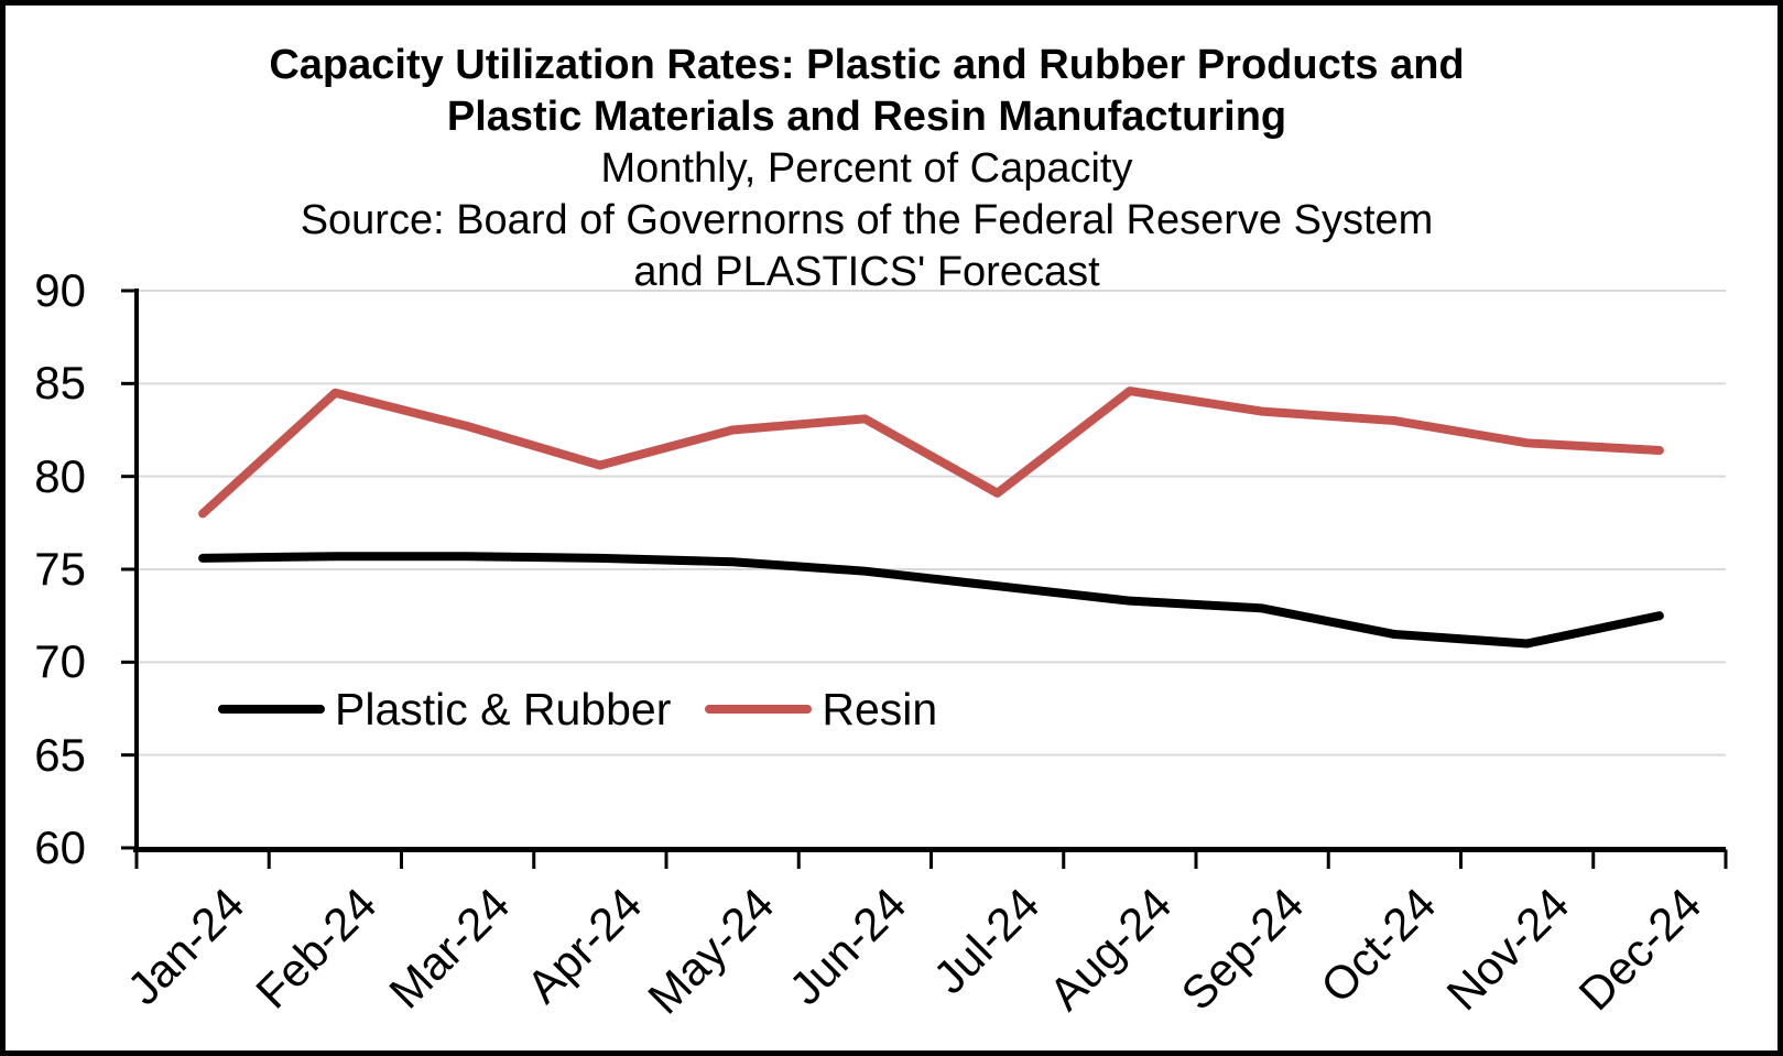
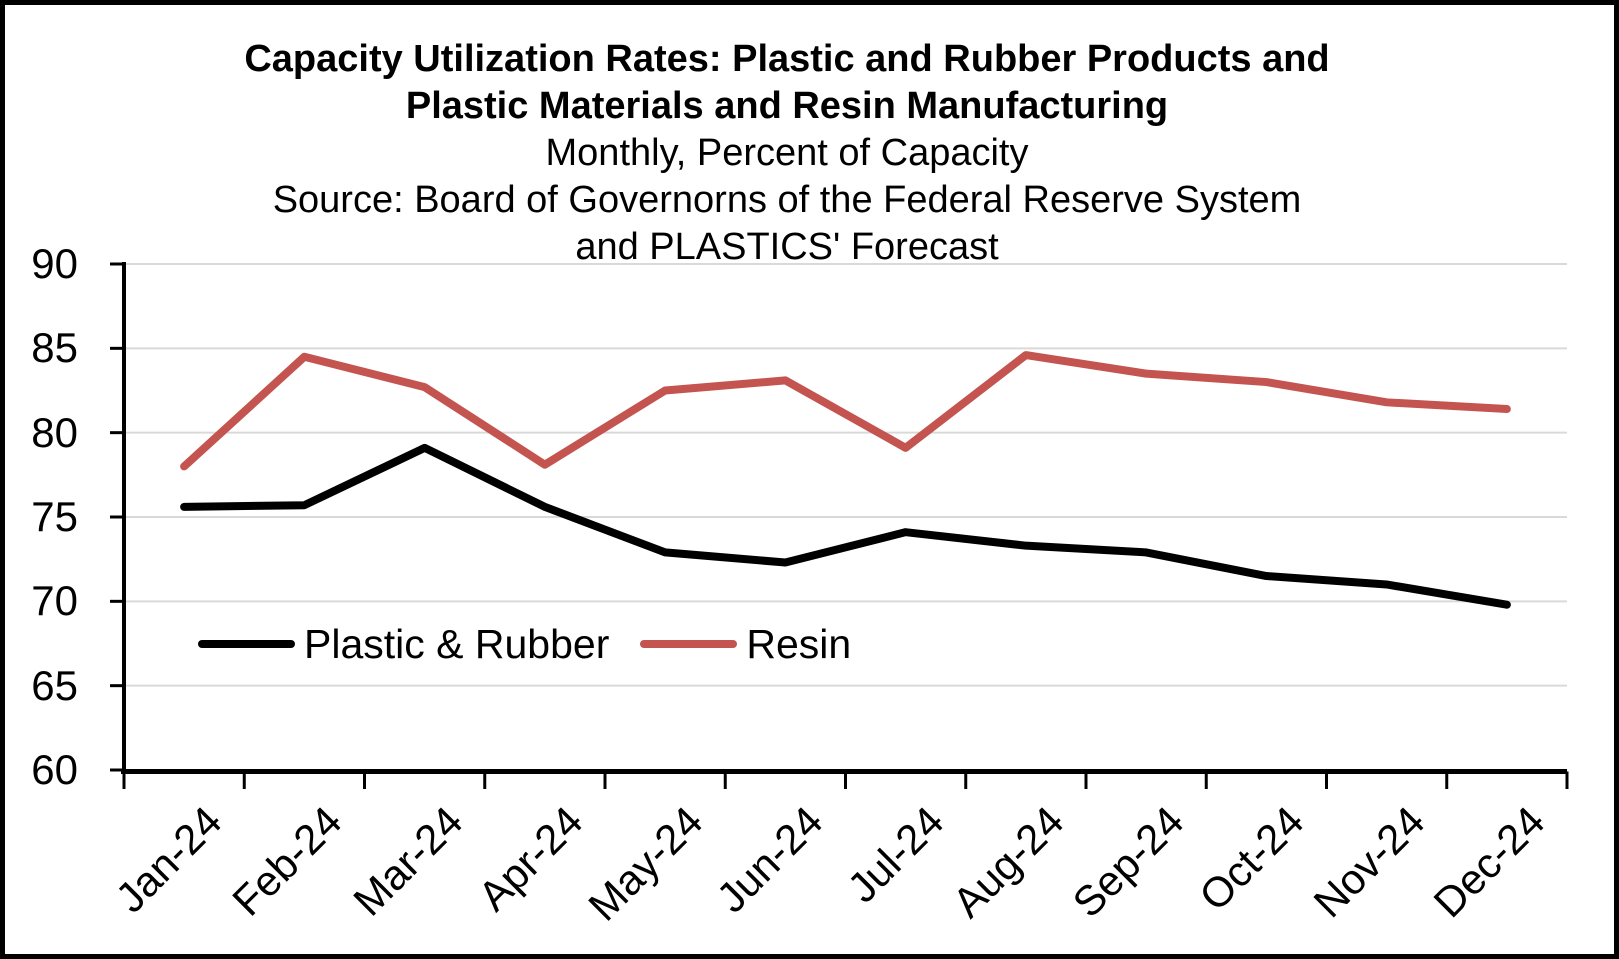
Plastic & Rubber/Mar-24: 75.7 -> 79.1
Resin/Apr-24: 80.6 -> 78.1
Plastic & Rubber/May-24: 75.4 -> 72.9
Plastic & Rubber/Jun-24: 74.9 -> 72.3
Plastic & Rubber/Dec-24: 72.5 -> 69.8
